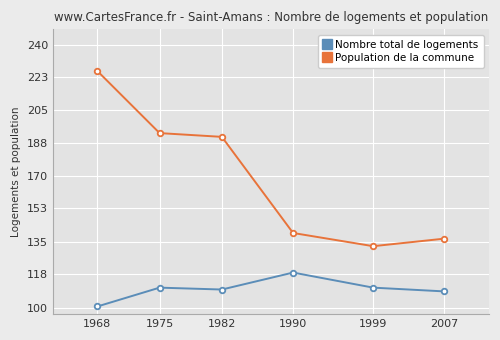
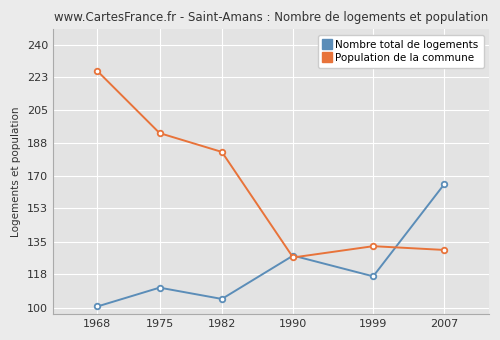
Nombre total de logements/1982: 110 -> 105
Population de la commune/1982: 191 -> 183
Nombre total de logements/1990: 119 -> 128
Population de la commune/1990: 140 -> 127
Nombre total de logements/1999: 111 -> 117
Nombre total de logements/2007: 109 -> 166
Population de la commune/2007: 137 -> 131
